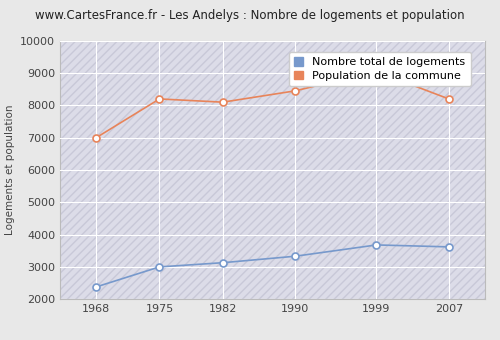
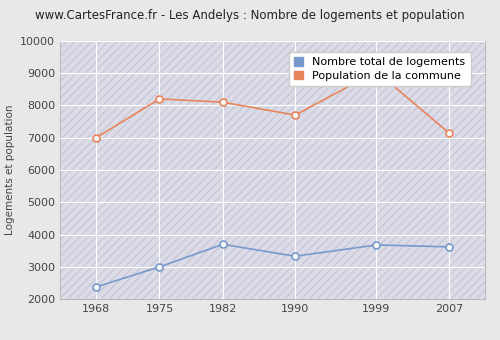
Nombre total de logements/1982: 3130 -> 3700
Population de la commune/1990: 8450 -> 7700
Population de la commune/2007: 8200 -> 7150
